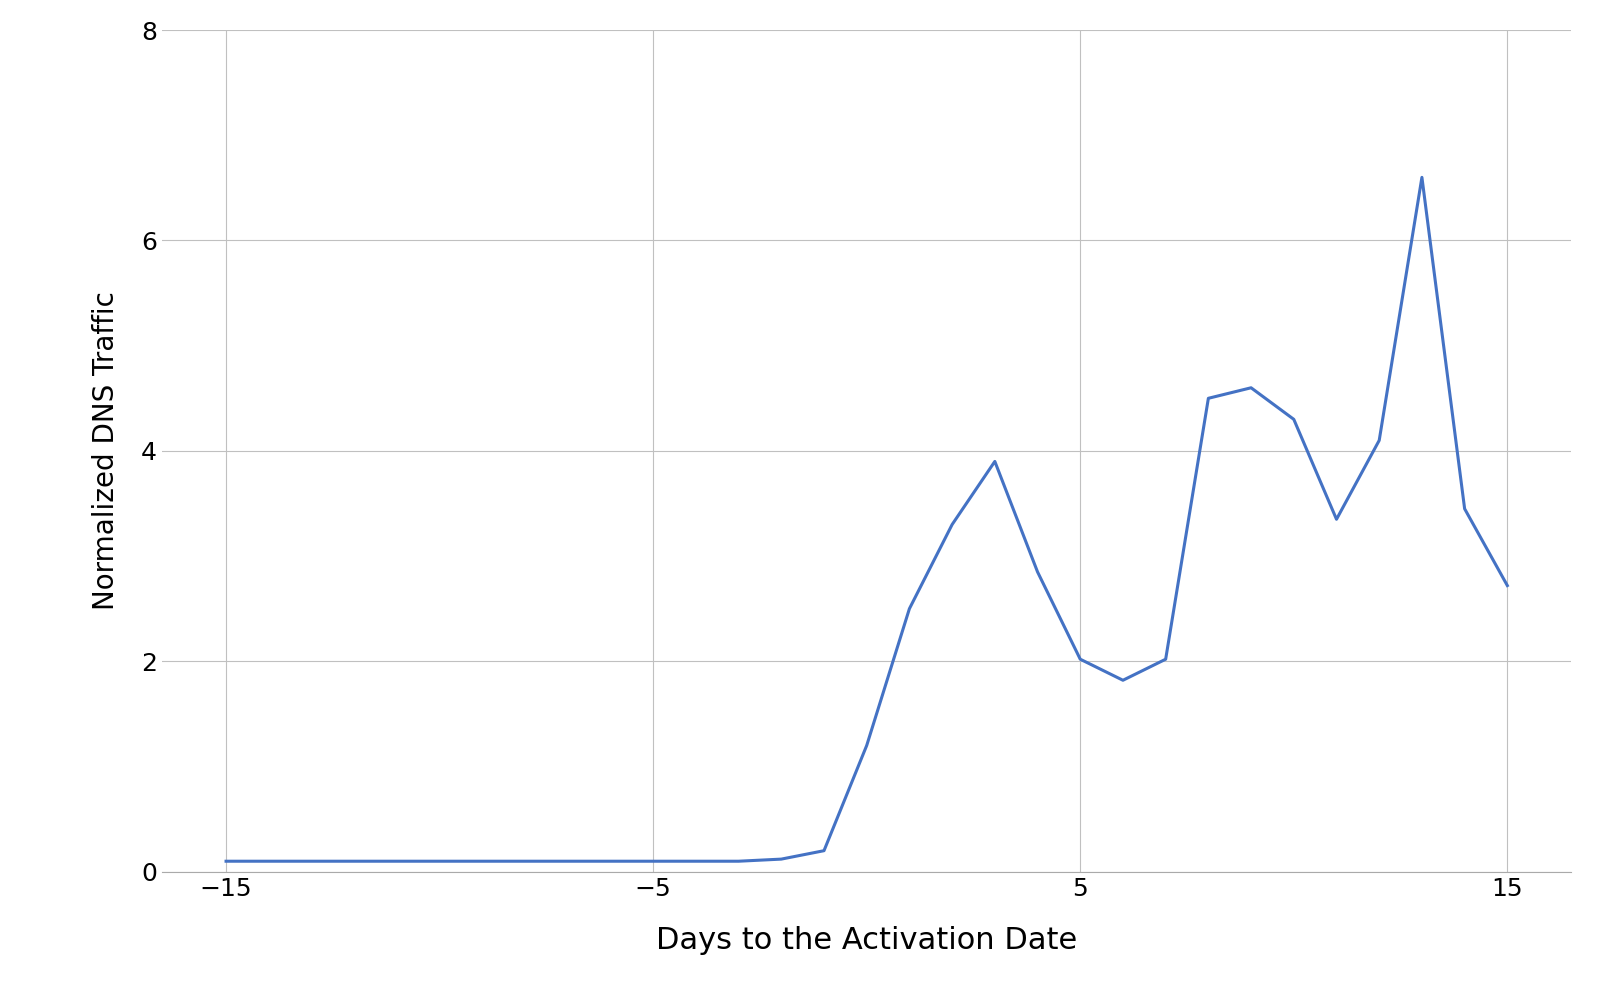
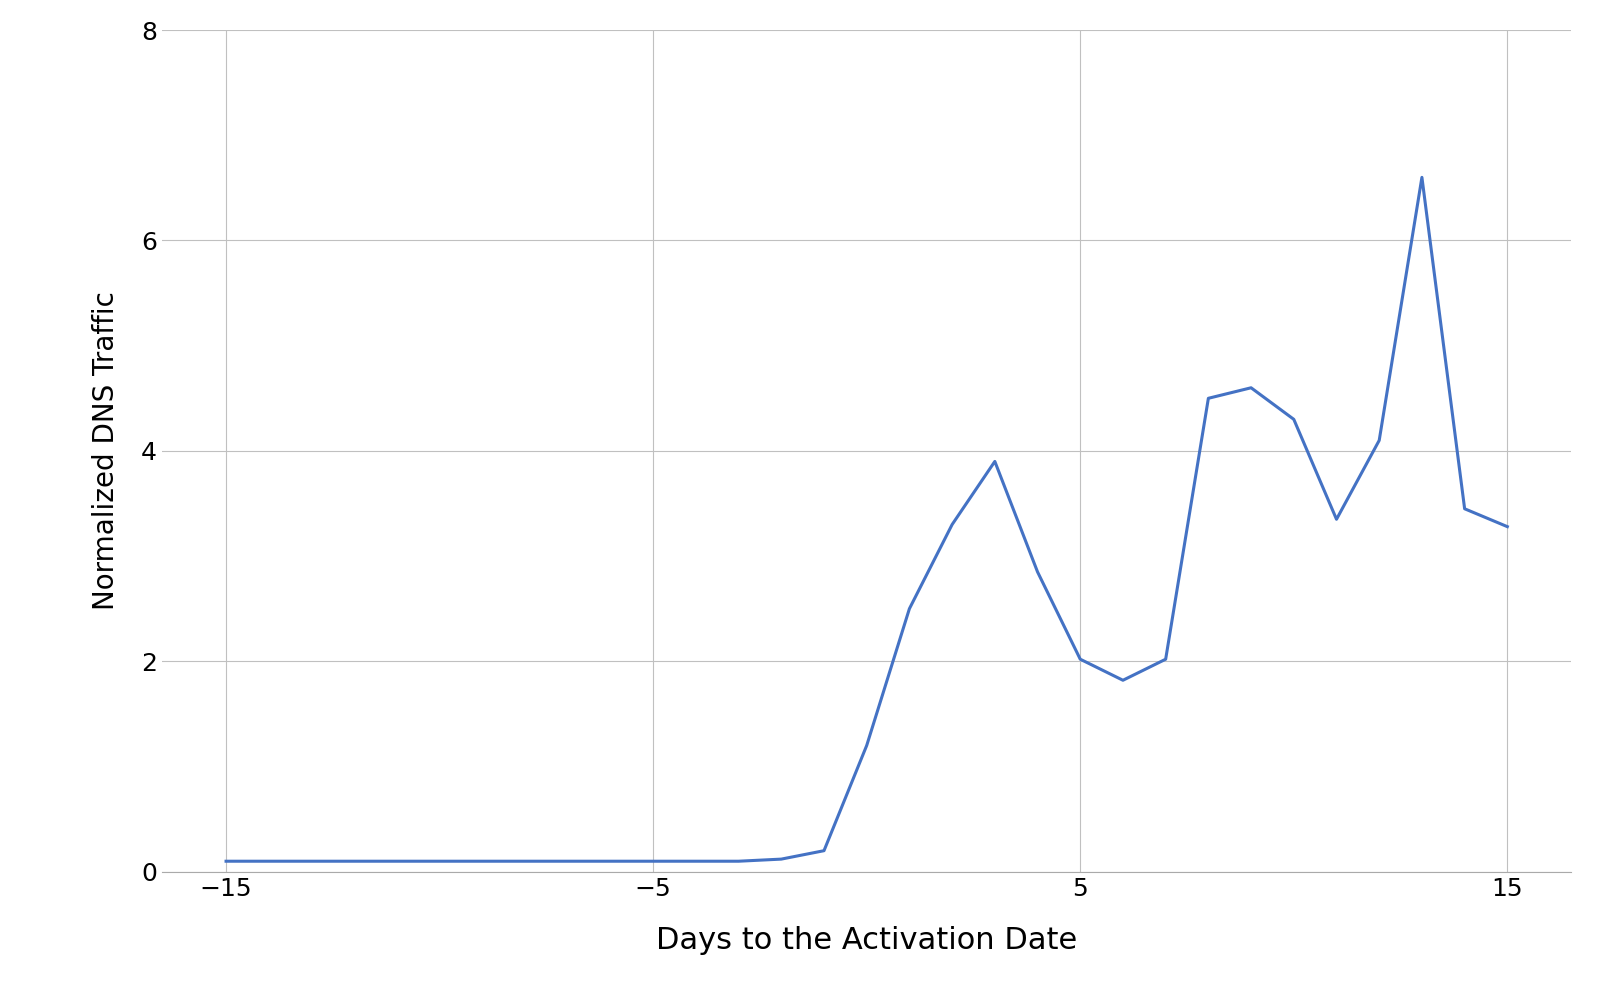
15: 2.72 -> 3.28
